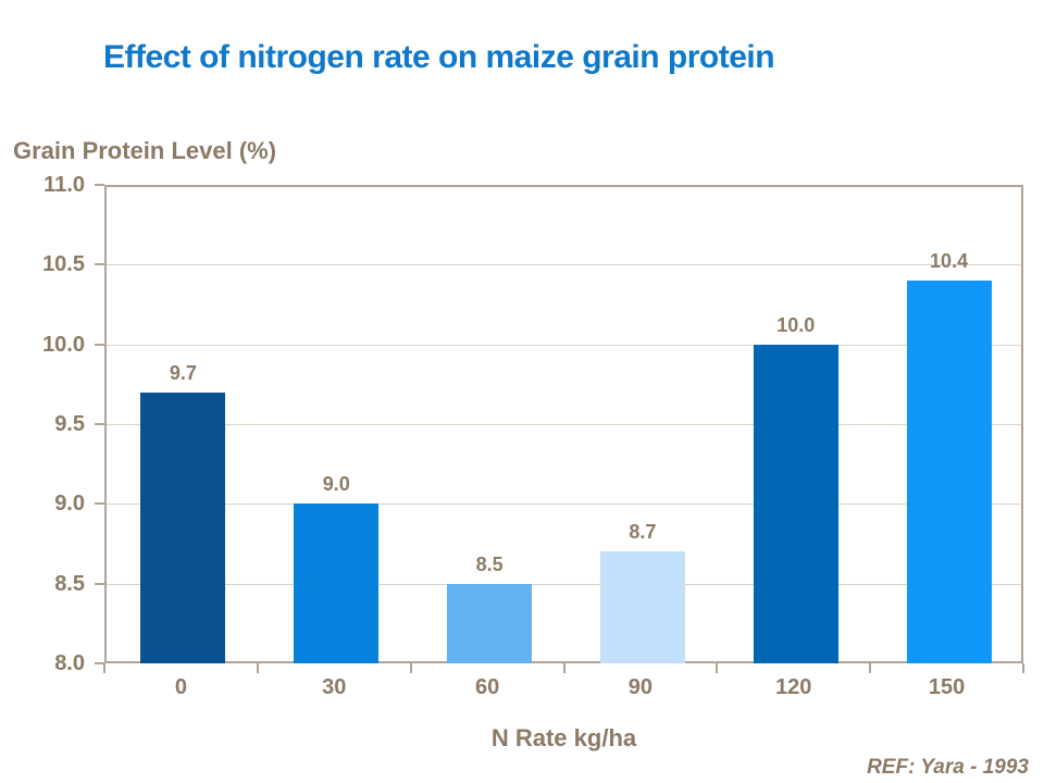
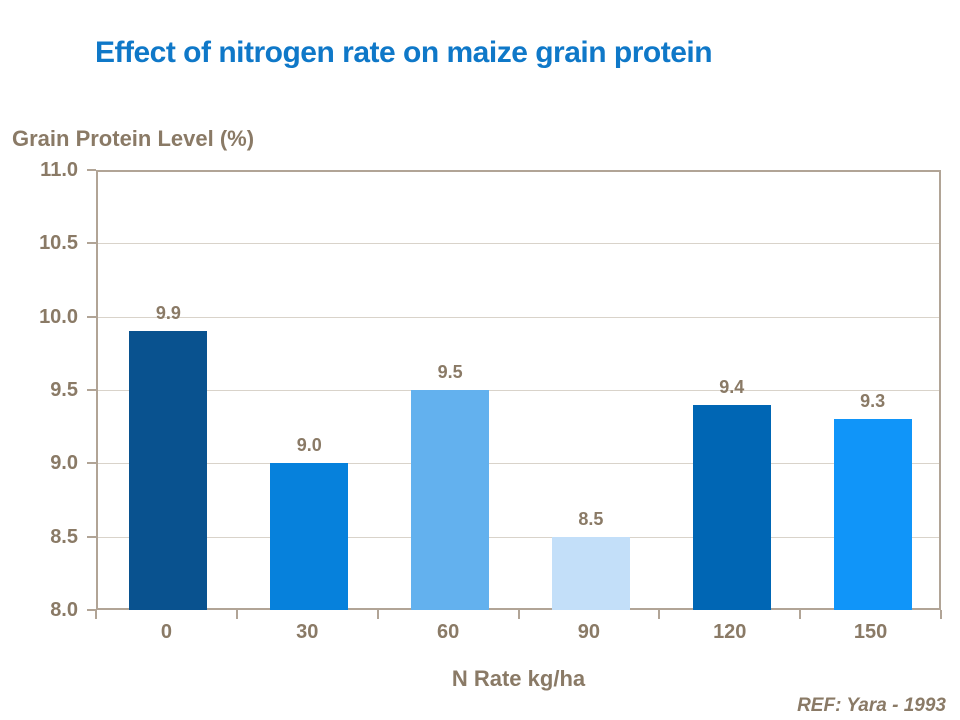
0: 9.7 -> 9.9
60: 8.5 -> 9.5
90: 8.7 -> 8.5
120: 10.0 -> 9.4
150: 10.4 -> 9.3
